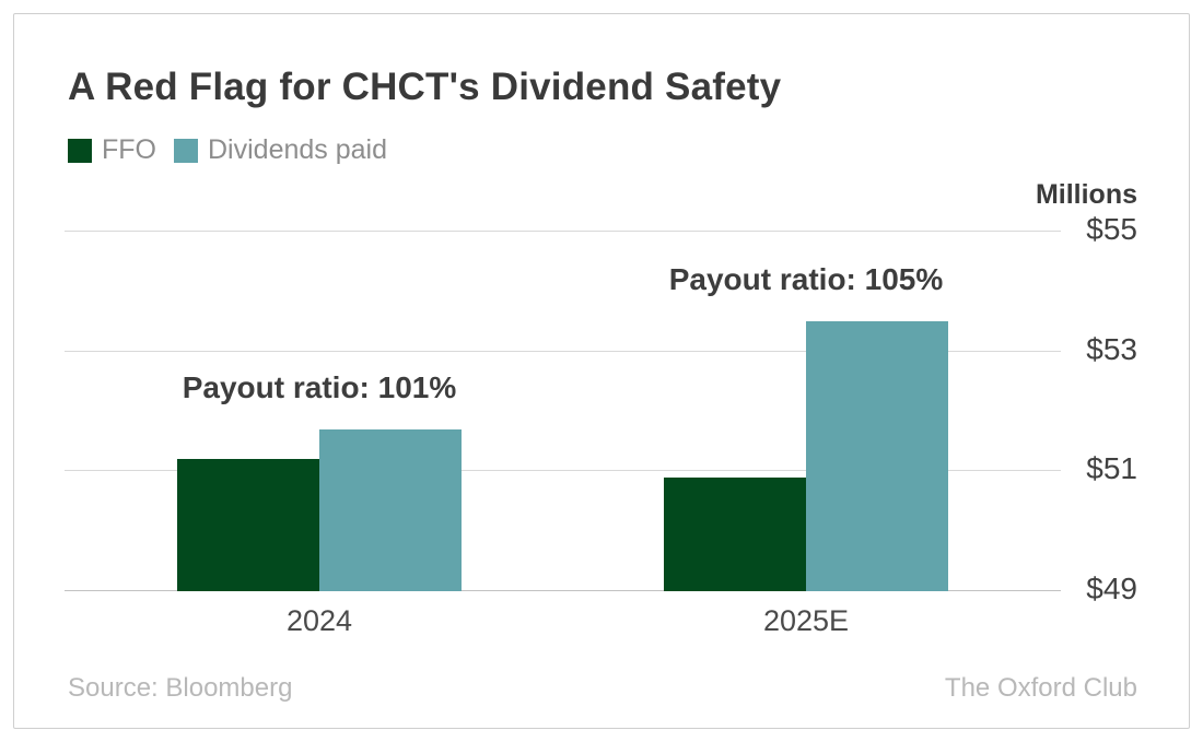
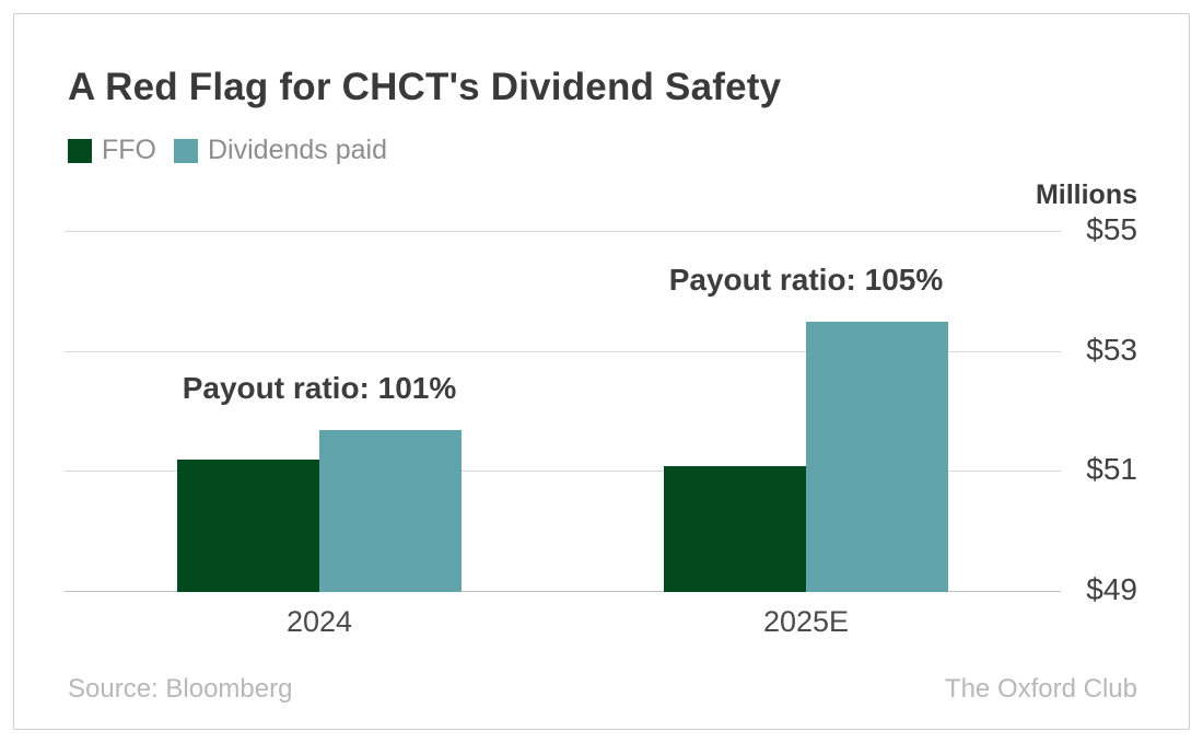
FFO/2025E: $50.9 -> $51.1
